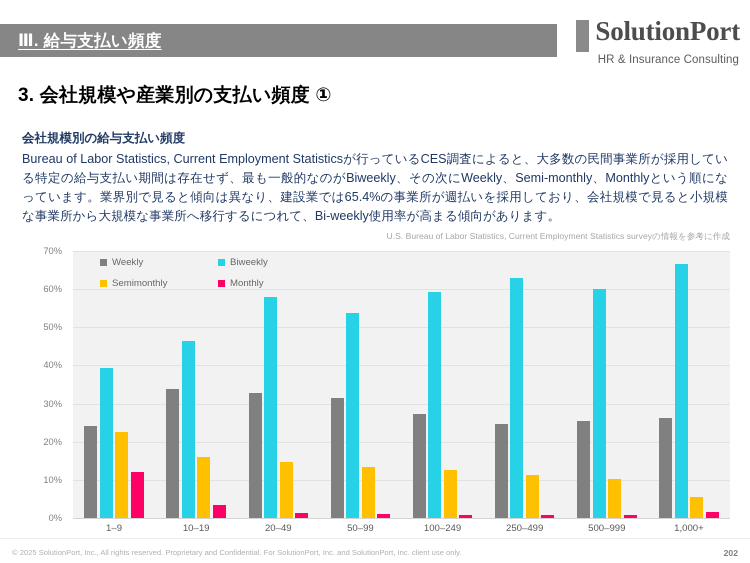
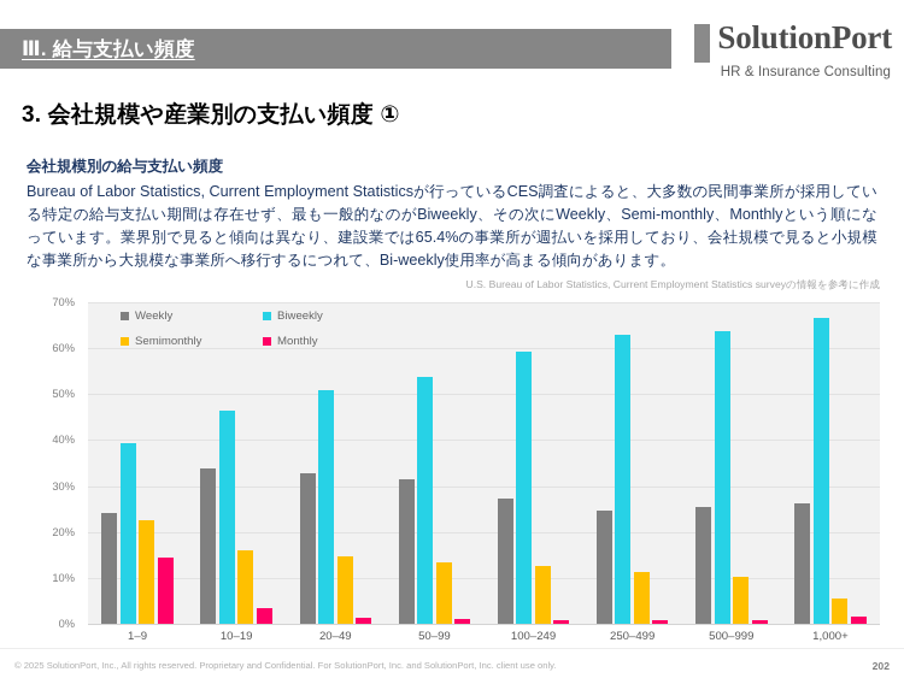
Monthly/1–9: 12% -> 14%
Biweekly/20–49: 58% -> 51%
Biweekly/500–999: 60% -> 64%
